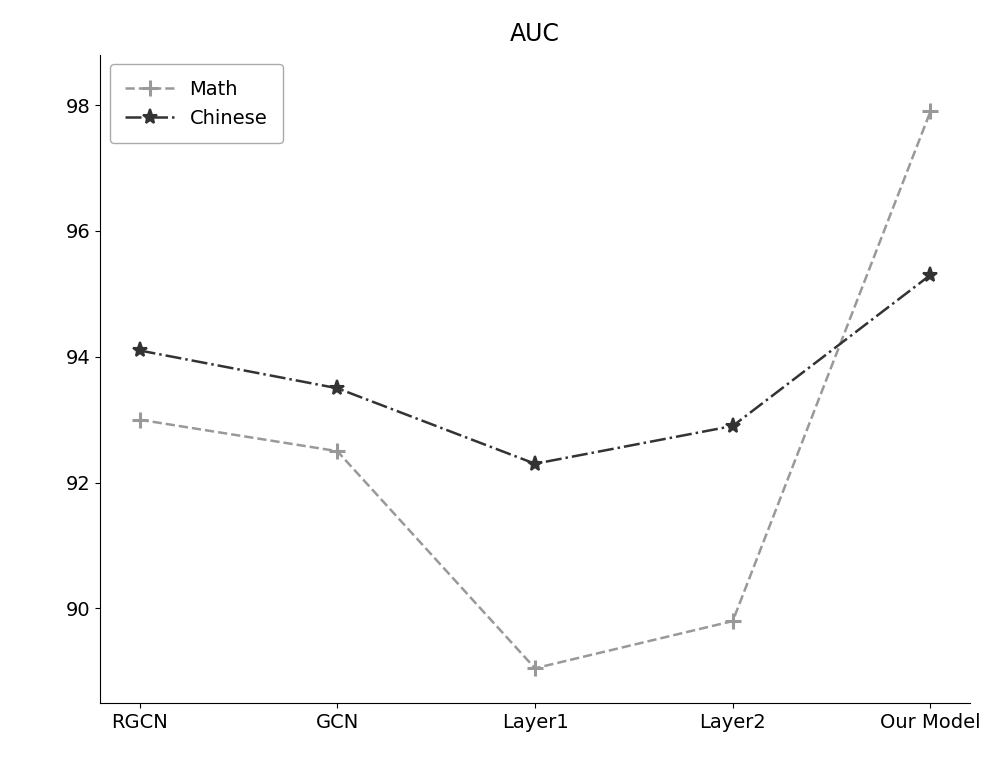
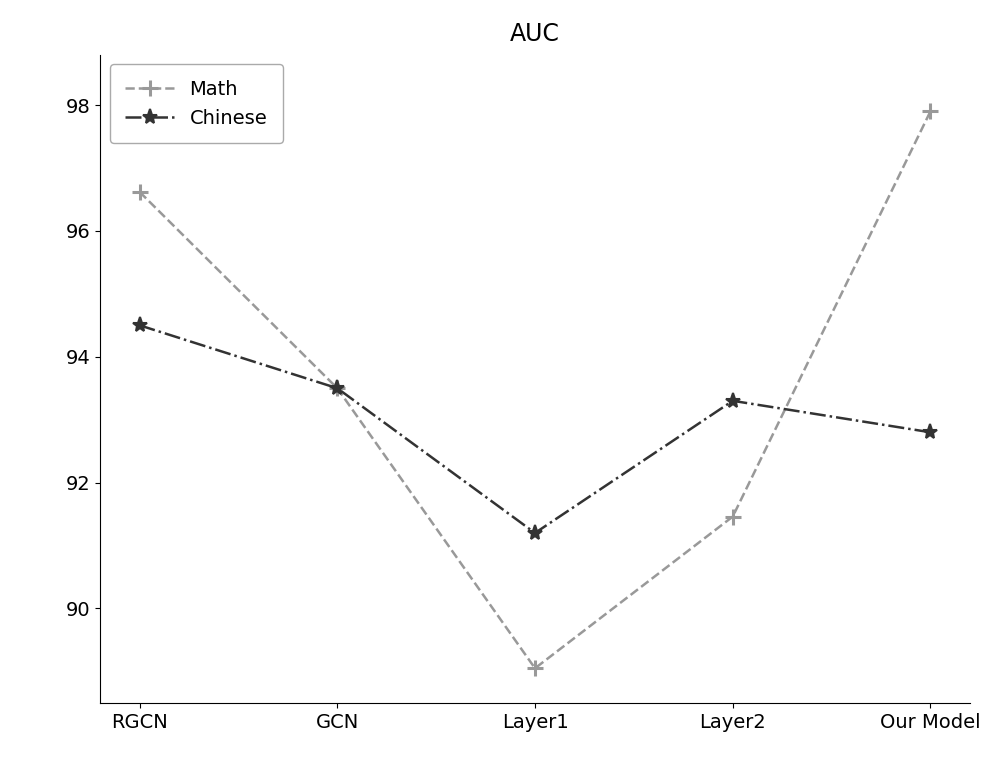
Math/RGCN: 93.00 -> 96.62
Chinese/RGCN: 94.1 -> 94.5
Math/GCN: 92.50 -> 93.50
Chinese/Layer1: 92.3 -> 91.2
Math/Layer2: 89.80 -> 91.46
Chinese/Layer2: 92.9 -> 93.3
Chinese/Our Model: 95.3 -> 92.8
